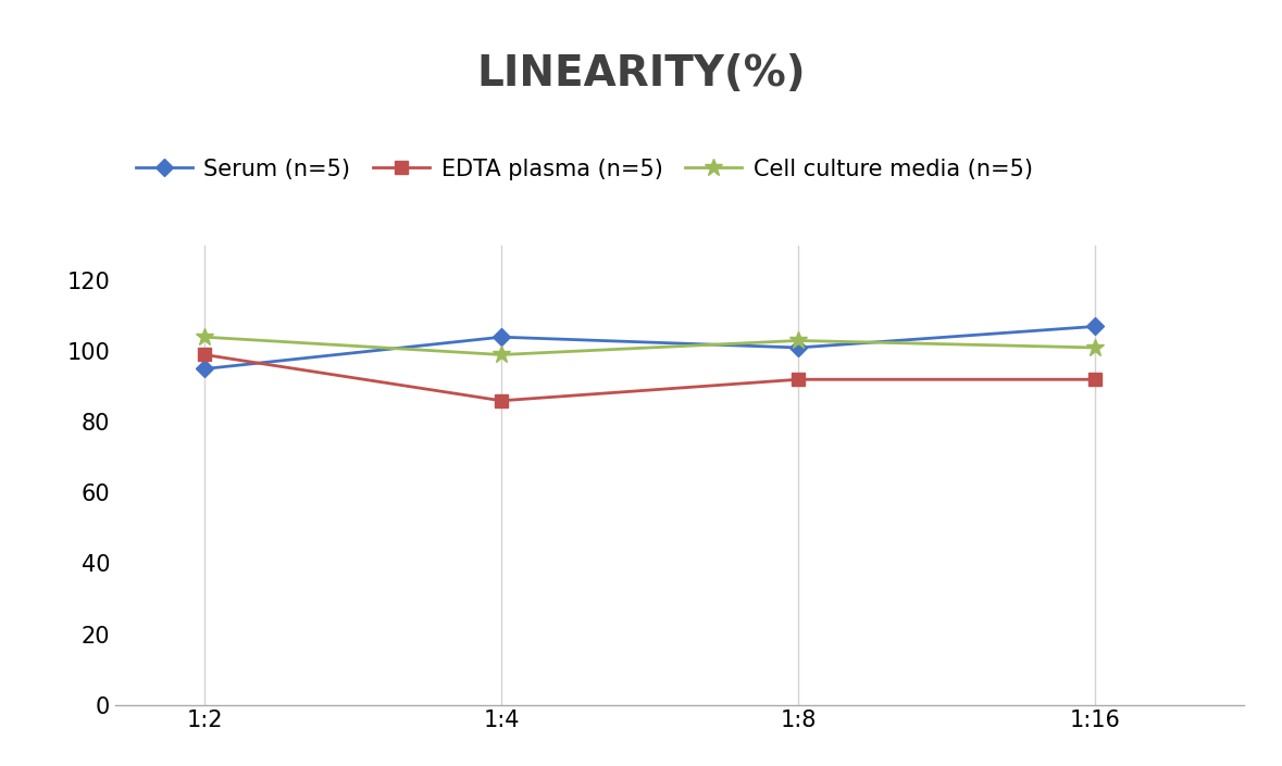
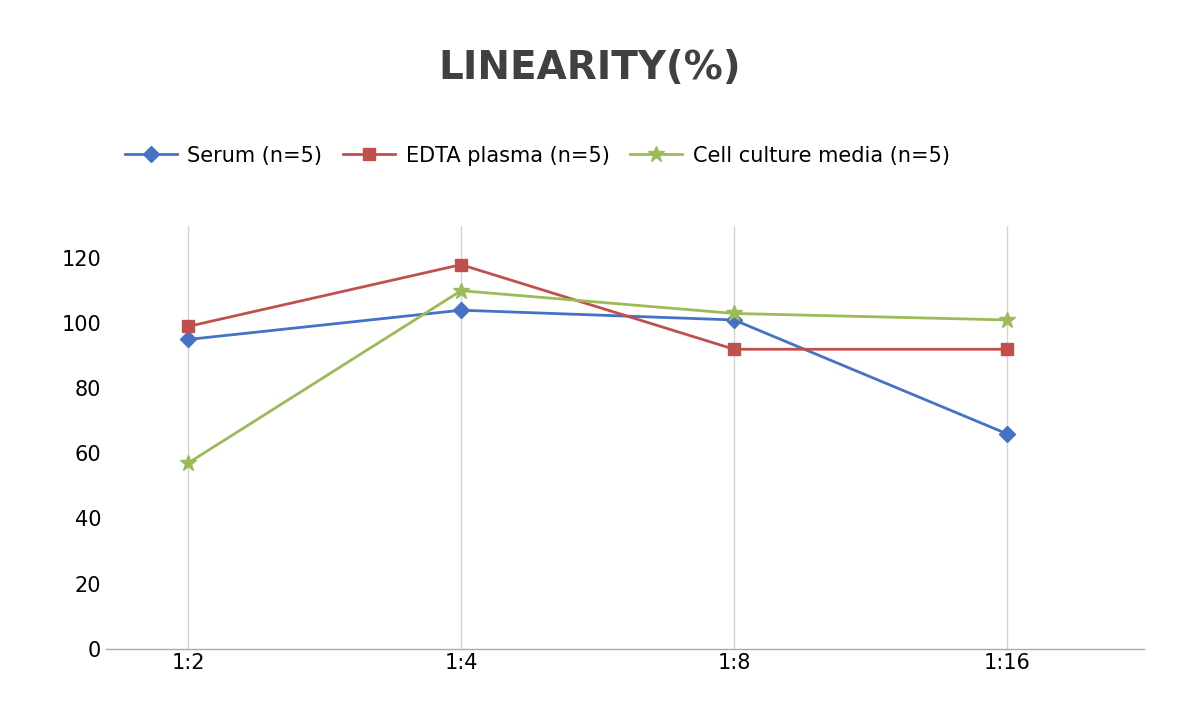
Cell culture media (n=5)/1:2: 104 -> 57
EDTA plasma (n=5)/1:4: 86 -> 118
Cell culture media (n=5)/1:4: 99 -> 110
Serum (n=5)/1:16: 107 -> 66
